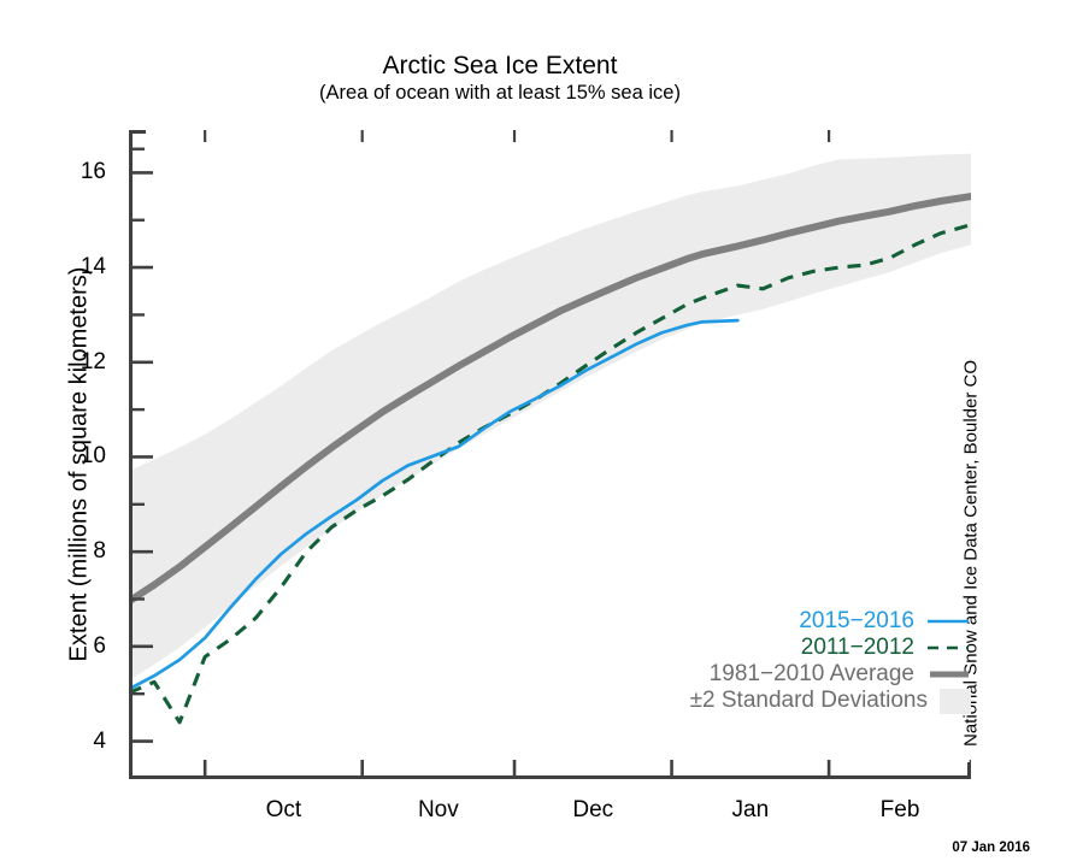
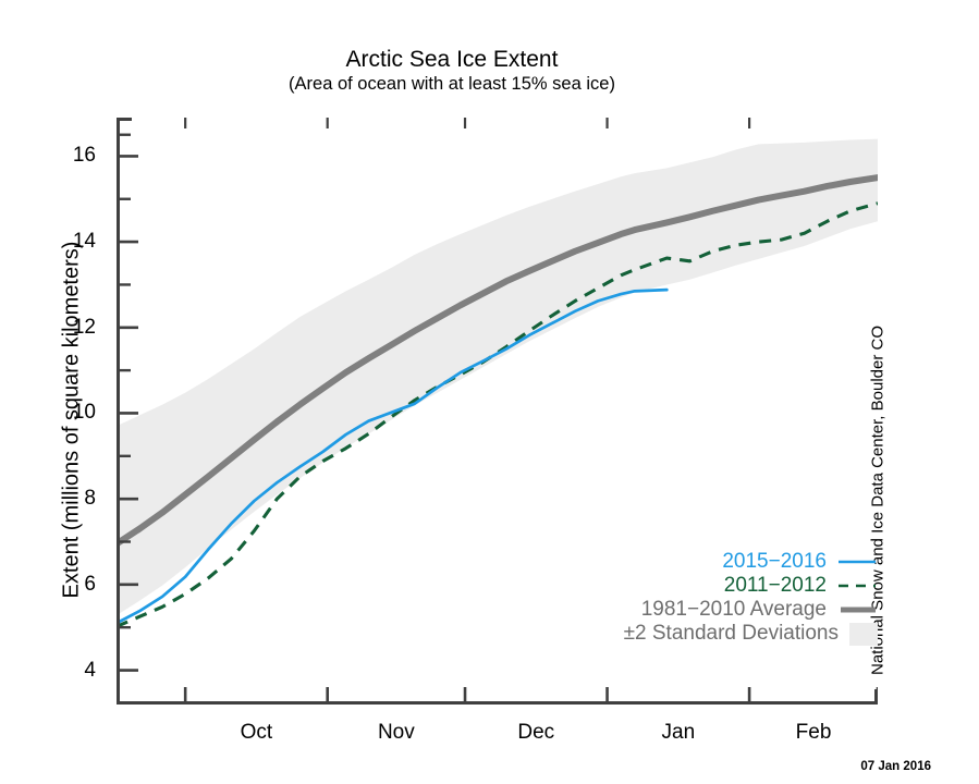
2011−2012/10: 4.4 -> 5.5
